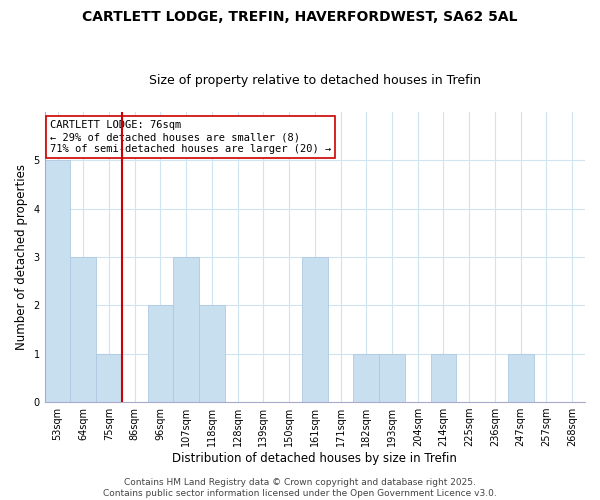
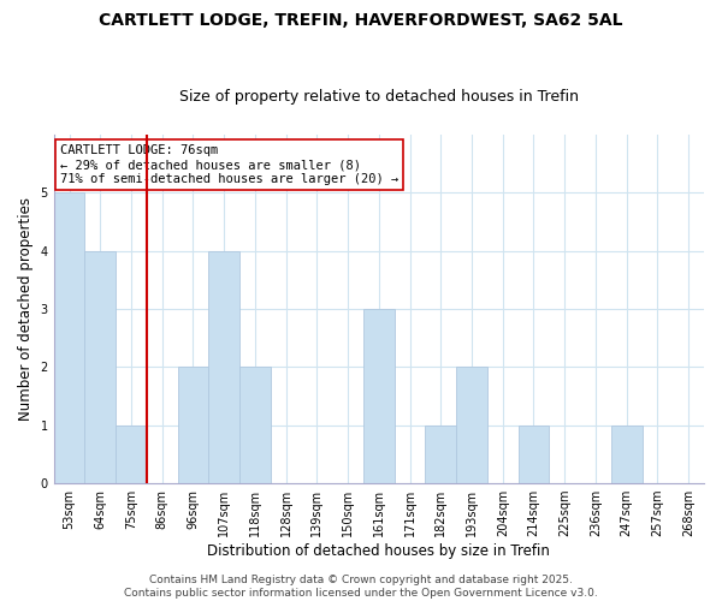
64sqm: 3 -> 4
107sqm: 3 -> 4
193sqm: 1 -> 2
